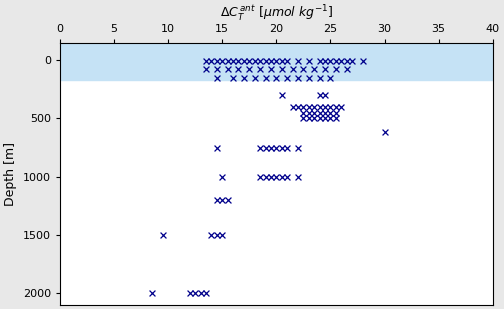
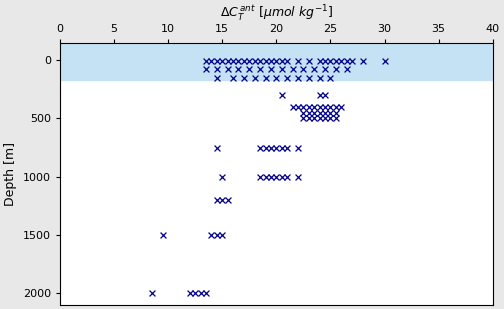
30: 620 -> 0
